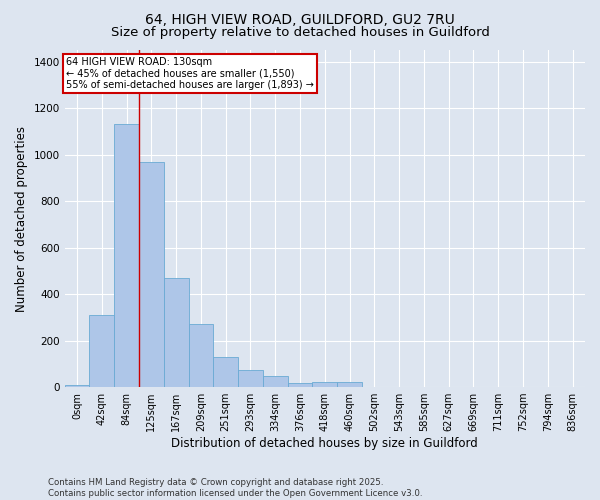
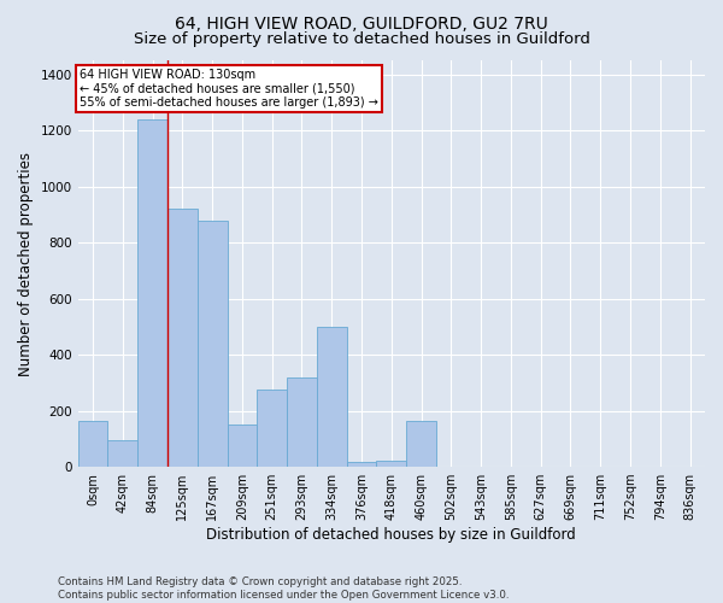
0sqm: 8 -> 165
42sqm: 310 -> 95
84sqm: 1130 -> 1240
125sqm: 970 -> 920
167sqm: 470 -> 880
209sqm: 270 -> 150
251sqm: 130 -> 275
293sqm: 75 -> 320
334sqm: 47 -> 500
460sqm: 20 -> 165
